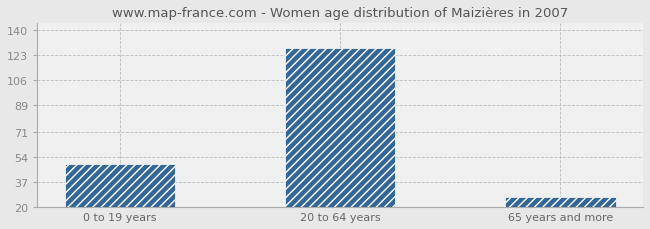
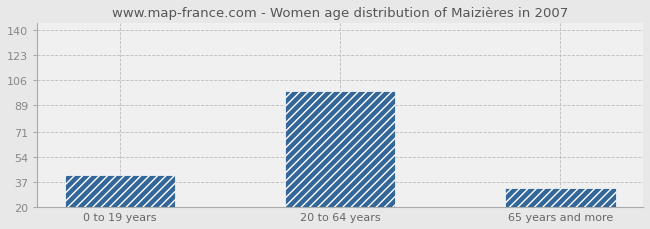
0 to 19 years: 49 -> 42
20 to 64 years: 128 -> 99
65 years and more: 27 -> 33
